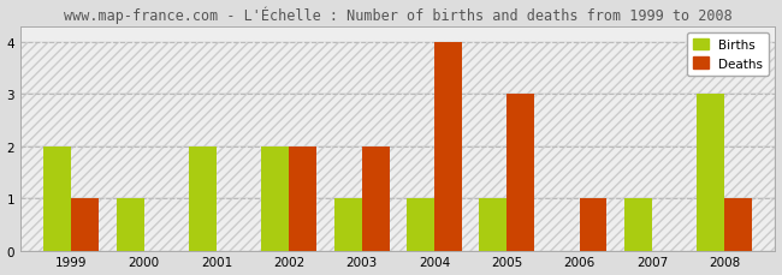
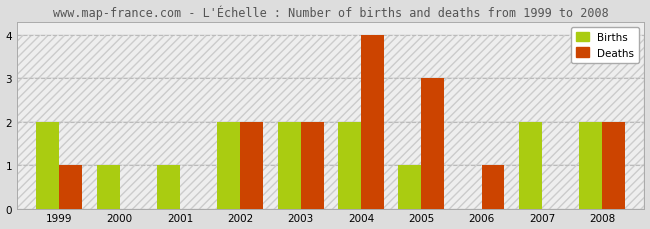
Births/2001: 2 -> 1
Births/2003: 1 -> 2
Births/2004: 1 -> 2
Births/2007: 1 -> 2
Births/2008: 3 -> 2
Deaths/2008: 1 -> 2
